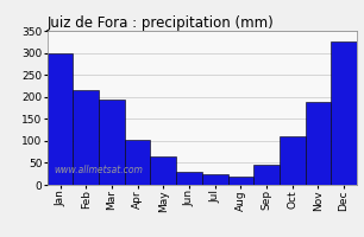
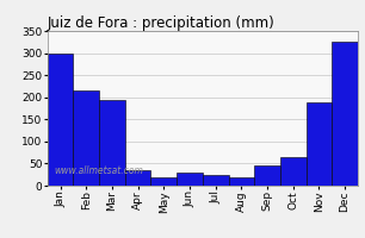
Apr: 103 -> 35
May: 65 -> 20
Oct: 110 -> 65
